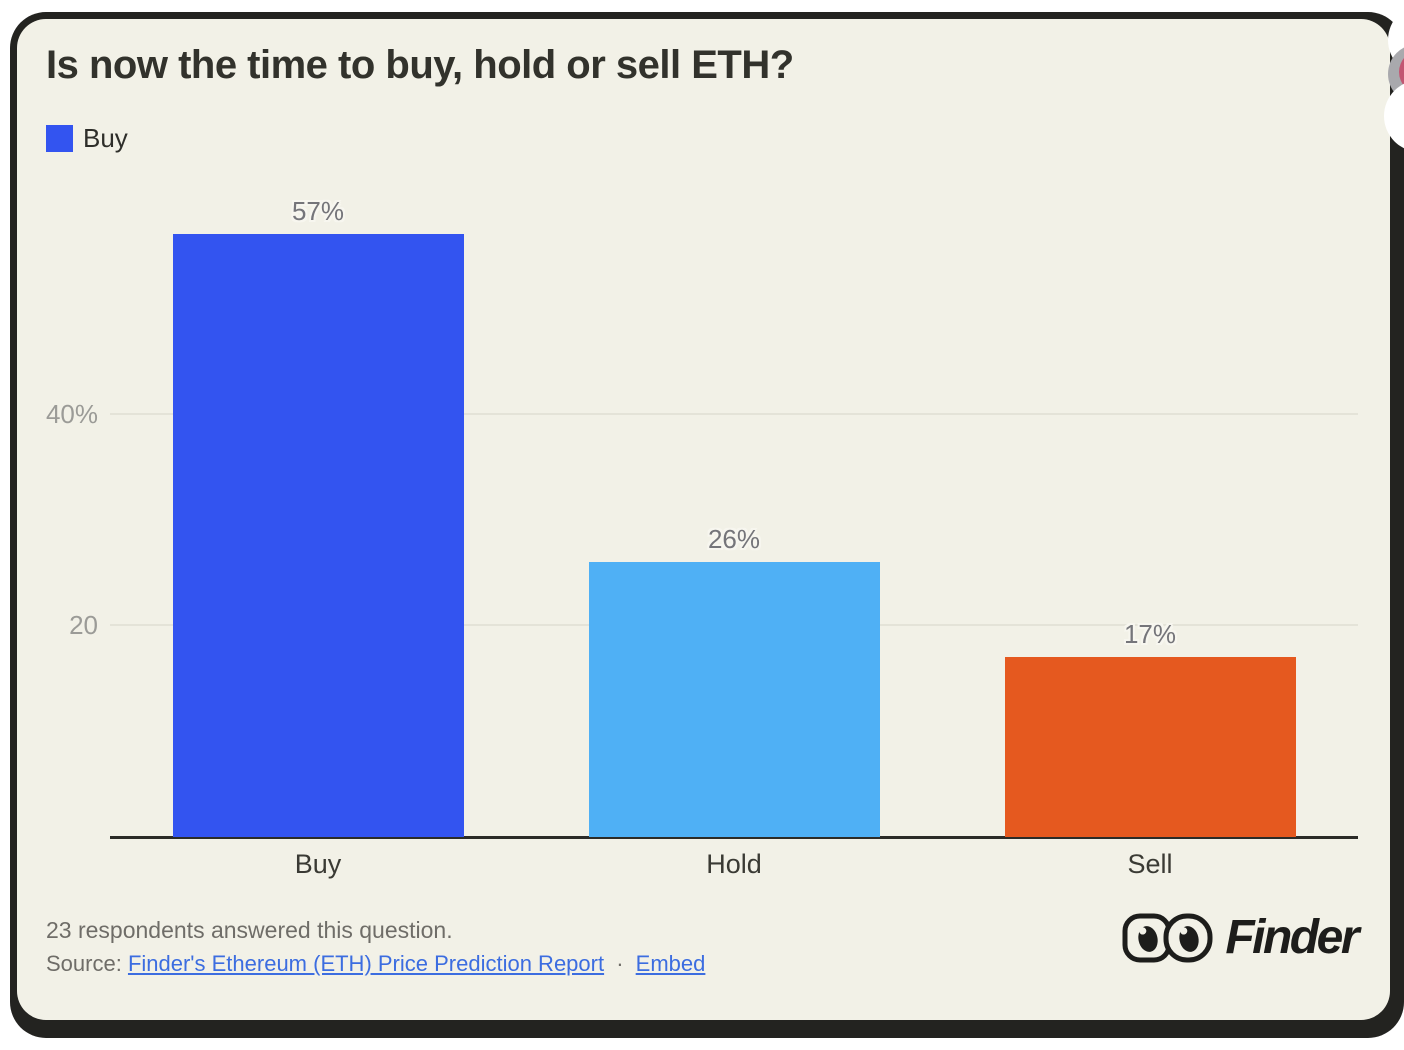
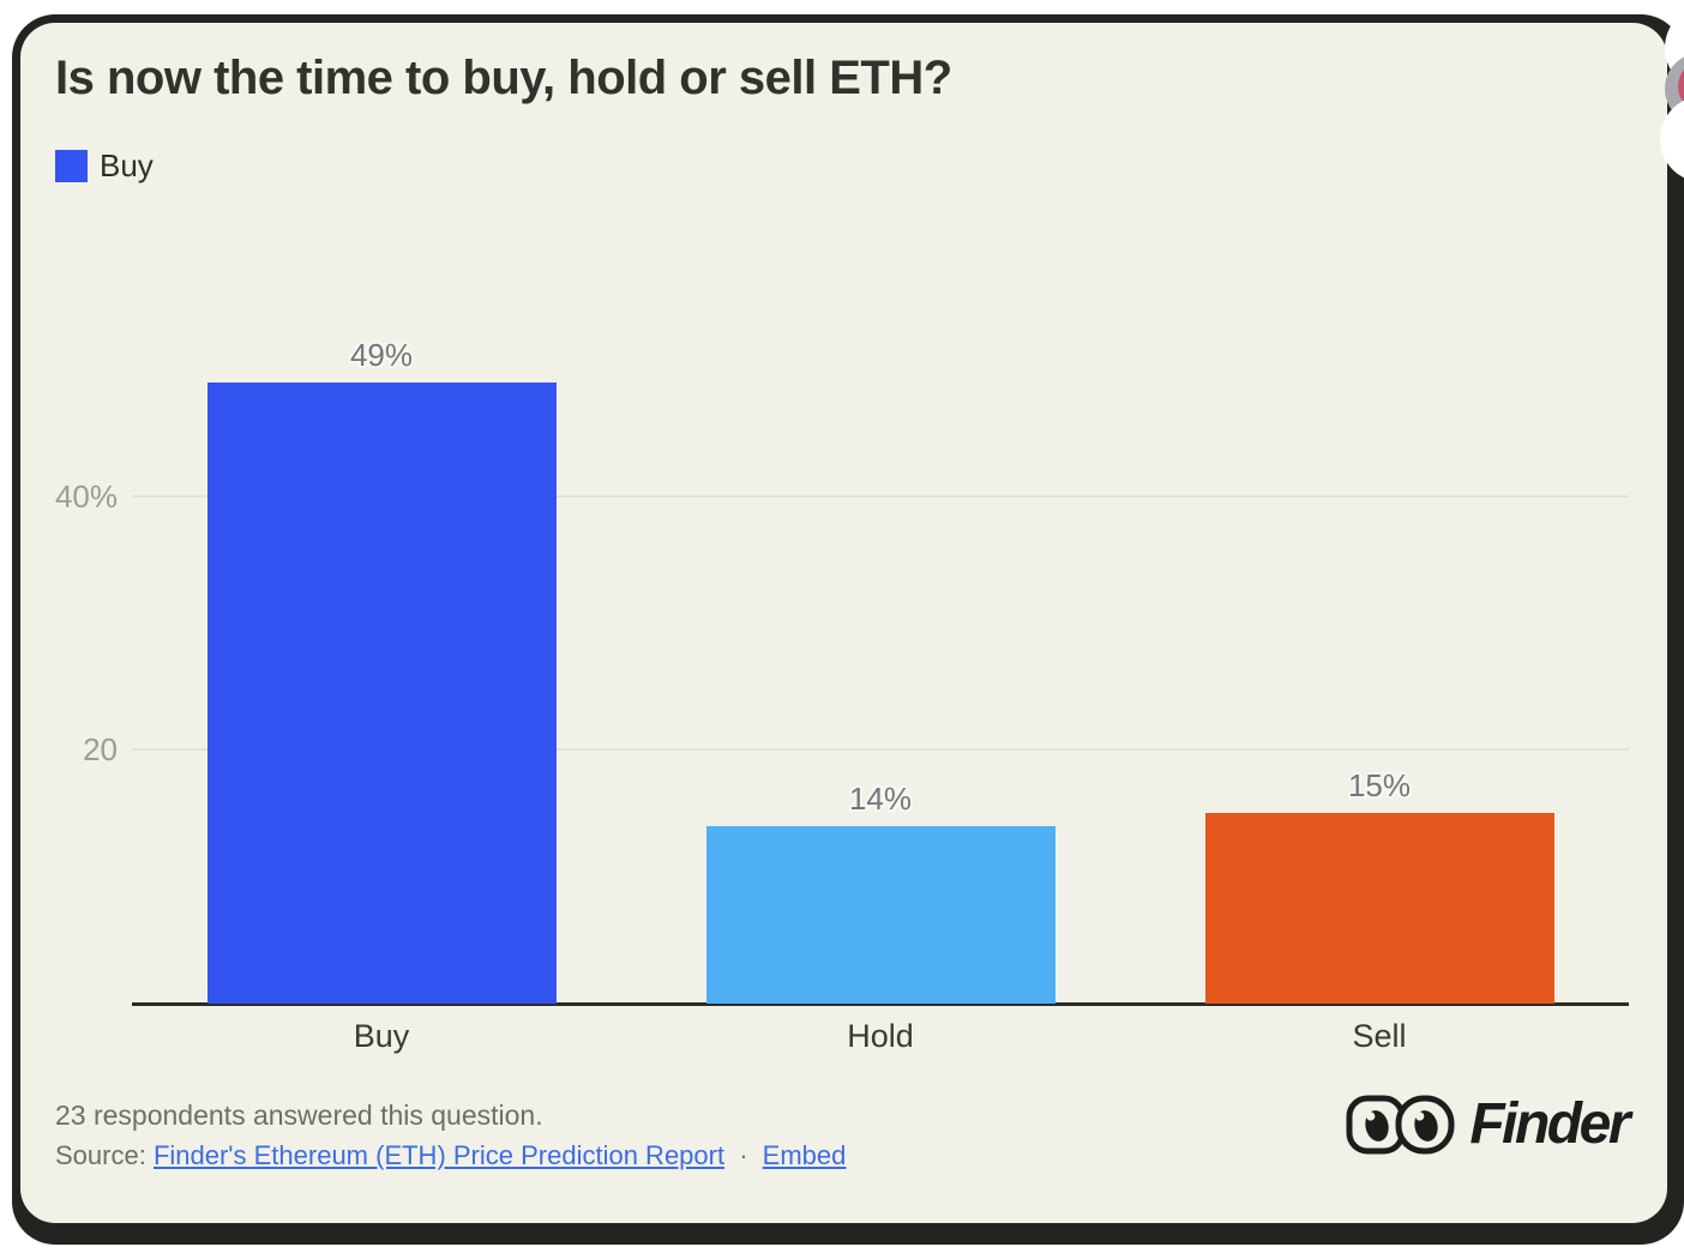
Buy: 57% -> 49%
Hold: 26% -> 14%
Sell: 17% -> 15%
